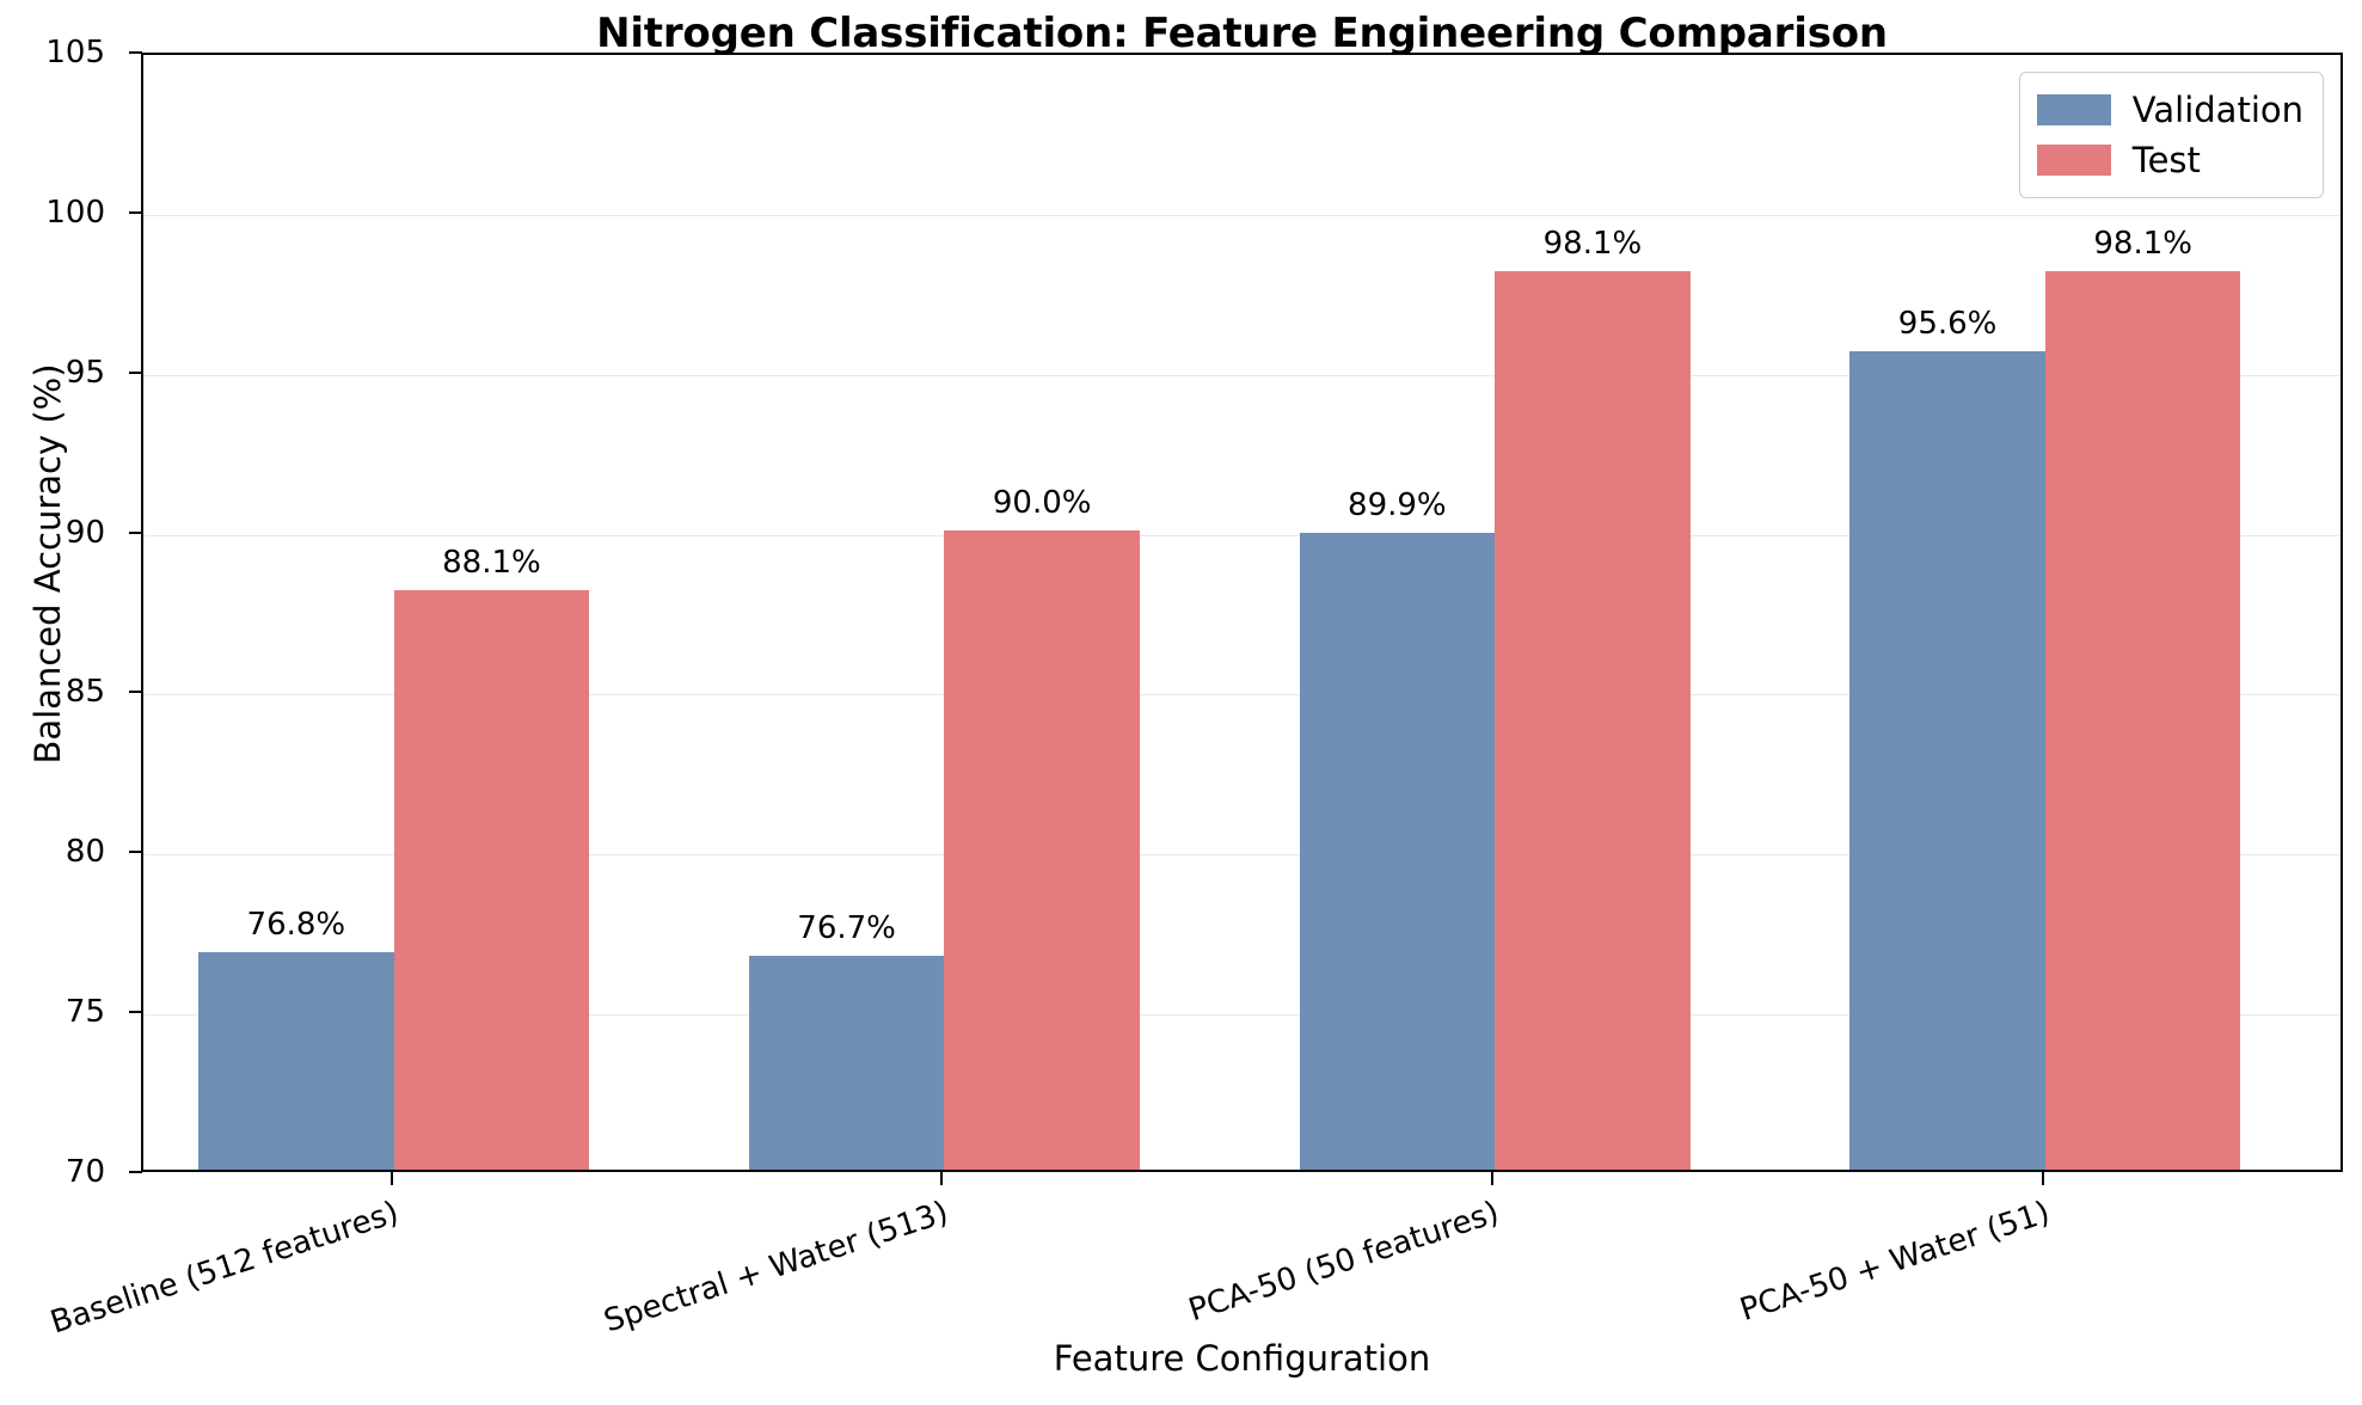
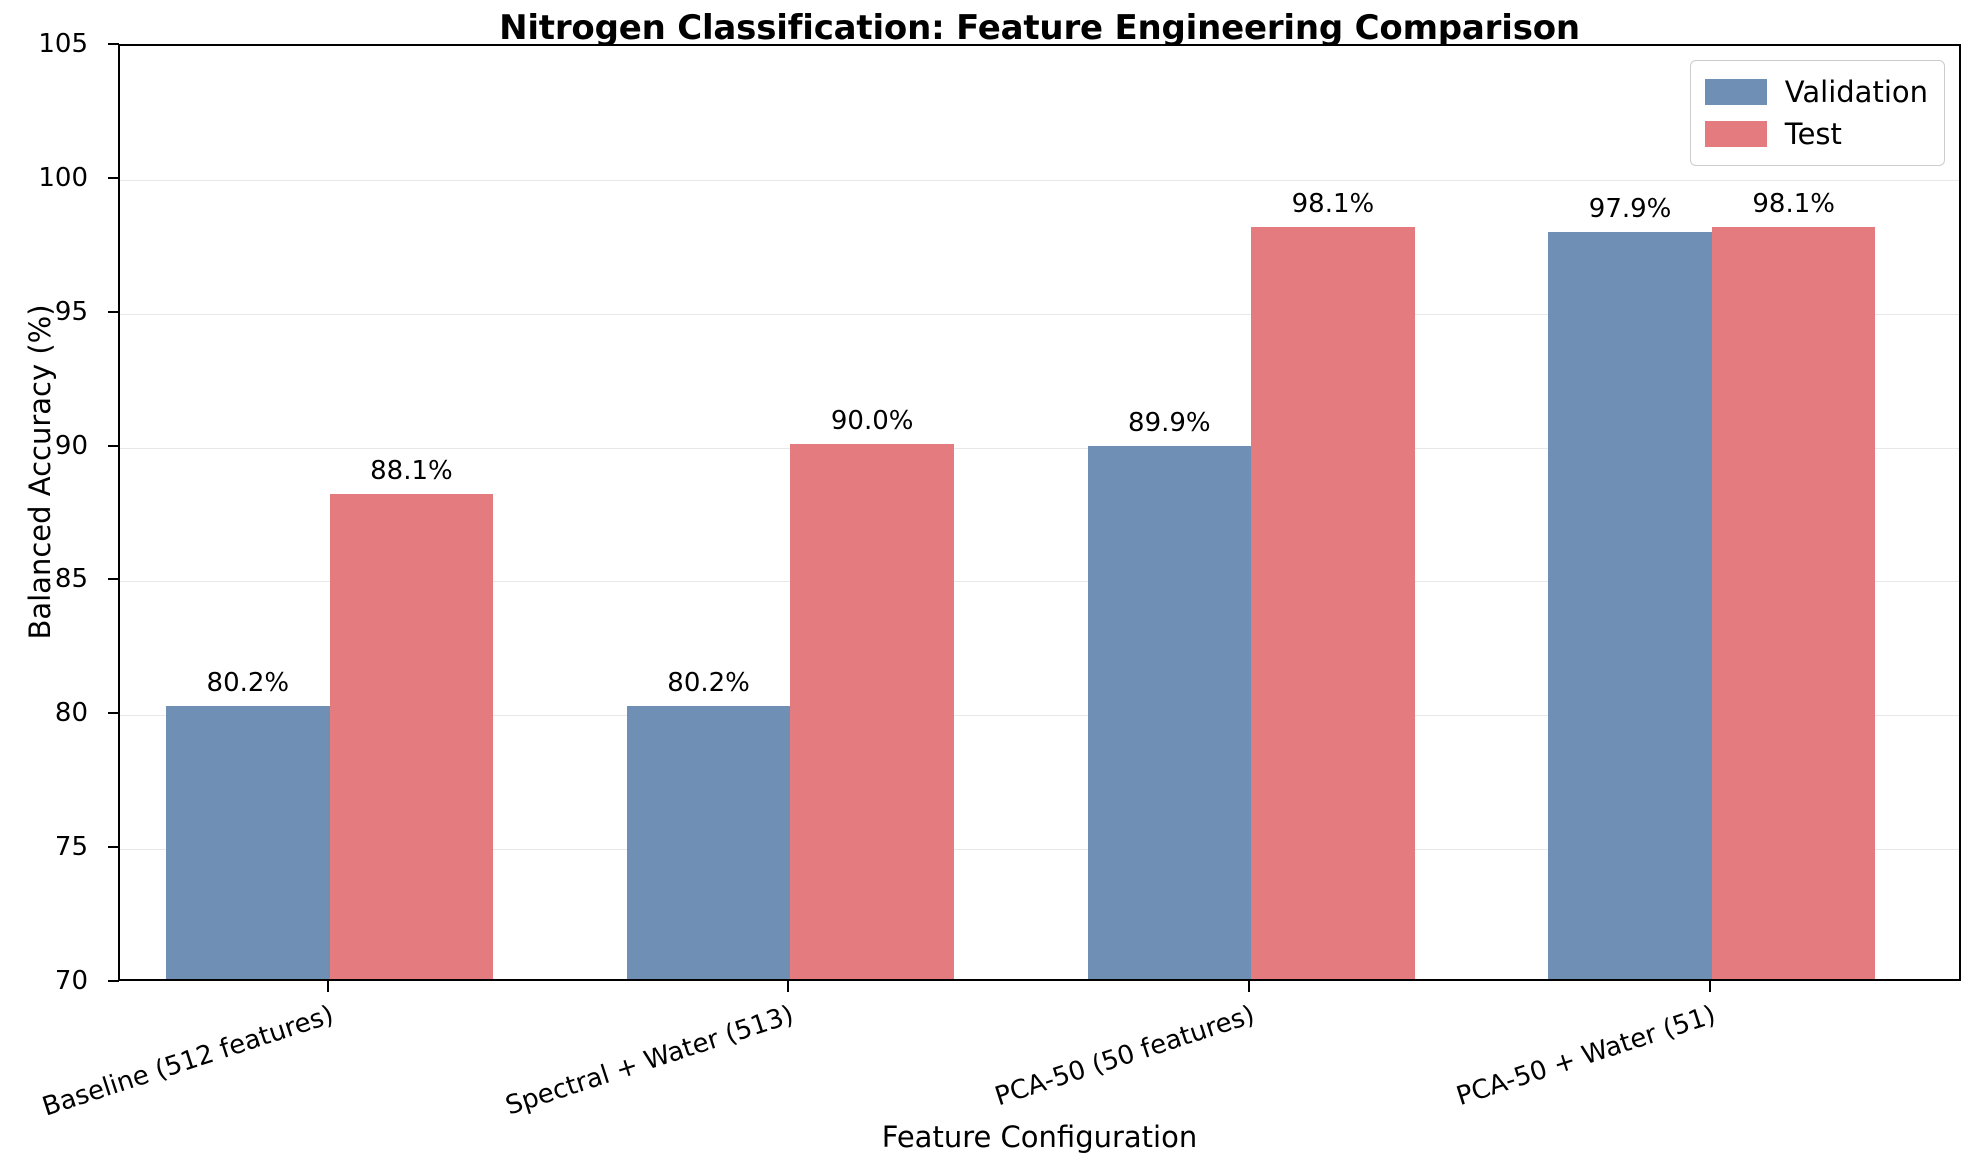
Validation/Baseline (512 features): 76.8% -> 80.2%
Validation/Spectral + Water (513): 76.7% -> 80.2%
Validation/PCA-50 + Water (51): 95.6% -> 97.9%
